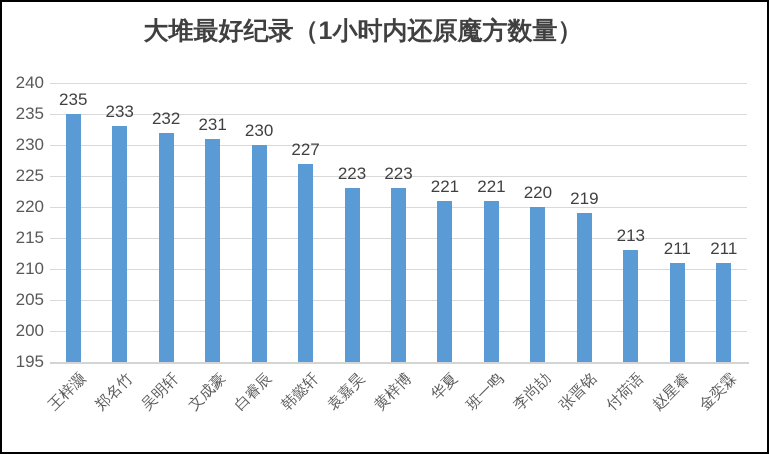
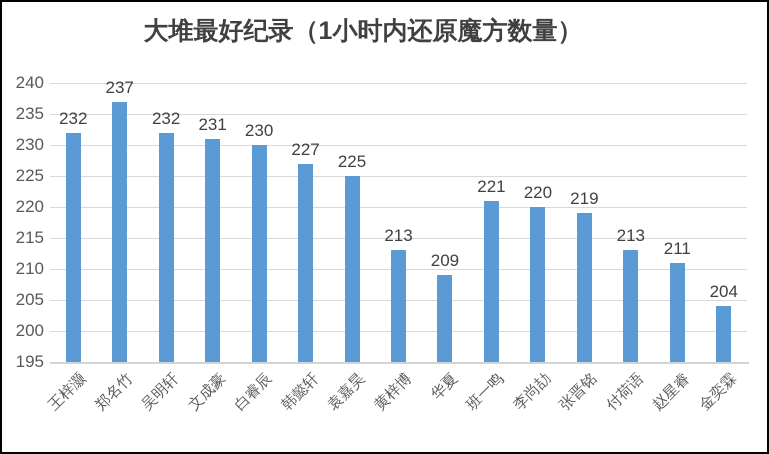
王梓灏: 235 -> 232
郑名竹: 233 -> 237
袁嘉昊: 223 -> 225
黄梓博: 223 -> 213
华夏: 221 -> 209
金奕霖: 211 -> 204
